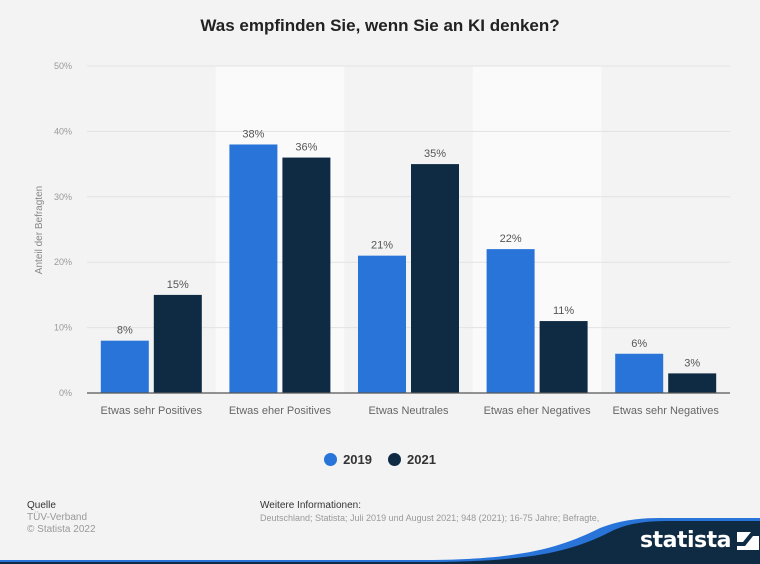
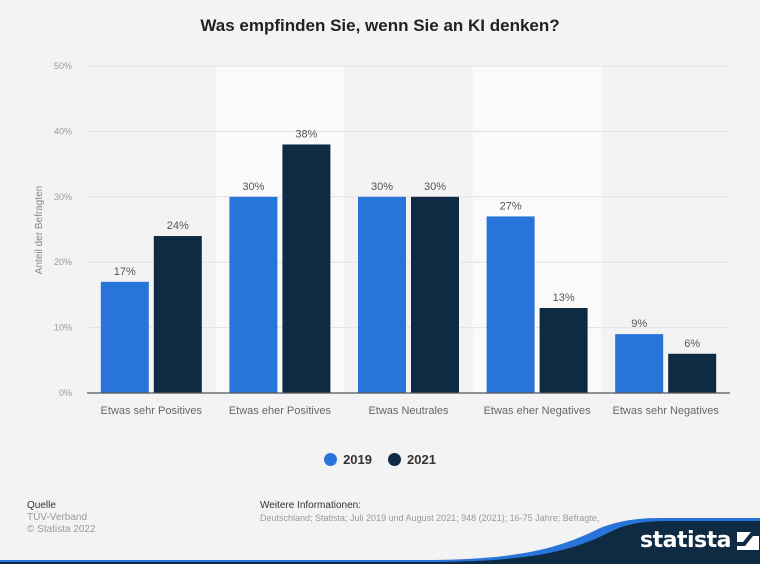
2019/Etwas sehr Positives: 8% -> 17%
2021/Etwas sehr Positives: 15% -> 24%
2019/Etwas eher Positives: 38% -> 30%
2021/Etwas eher Positives: 36% -> 38%
2019/Etwas Neutrales: 21% -> 30%
2021/Etwas Neutrales: 35% -> 30%
2019/Etwas eher Negatives: 22% -> 27%
2021/Etwas eher Negatives: 11% -> 13%
2019/Etwas sehr Negatives: 6% -> 9%
2021/Etwas sehr Negatives: 3% -> 6%
